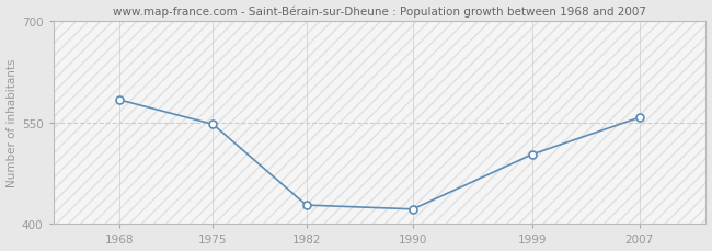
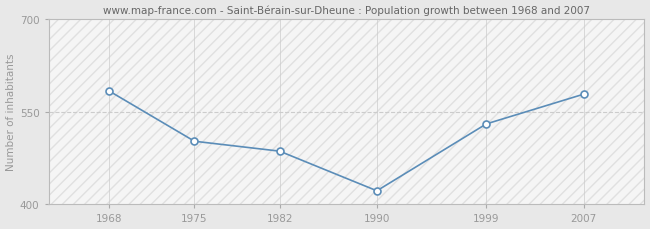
1975: 547 -> 502
1982: 428 -> 486
1999: 503 -> 530
2007: 557 -> 578
